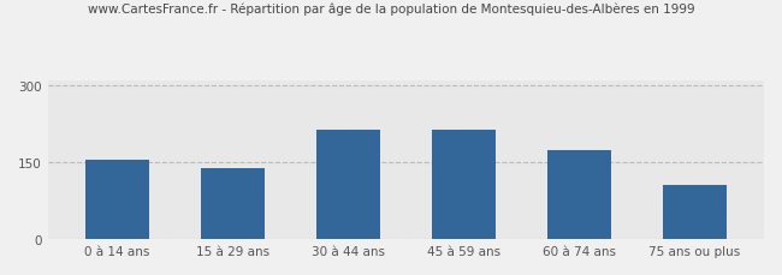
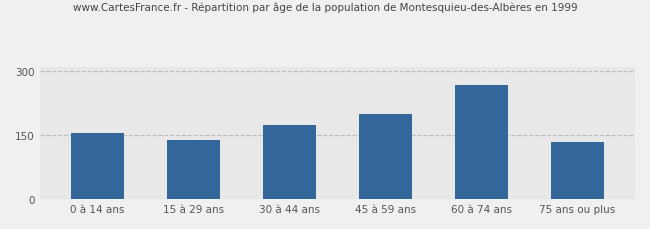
30 à 44 ans: 215 -> 175
45 à 59 ans: 215 -> 200
60 à 74 ans: 175 -> 268
75 ans ou plus: 105 -> 135
